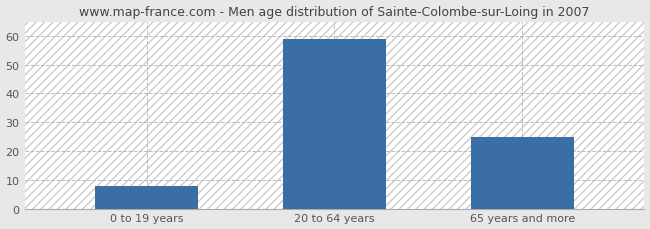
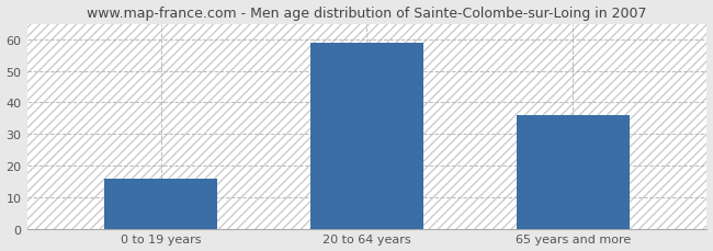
0 to 19 years: 8 -> 16
65 years and more: 25 -> 36
